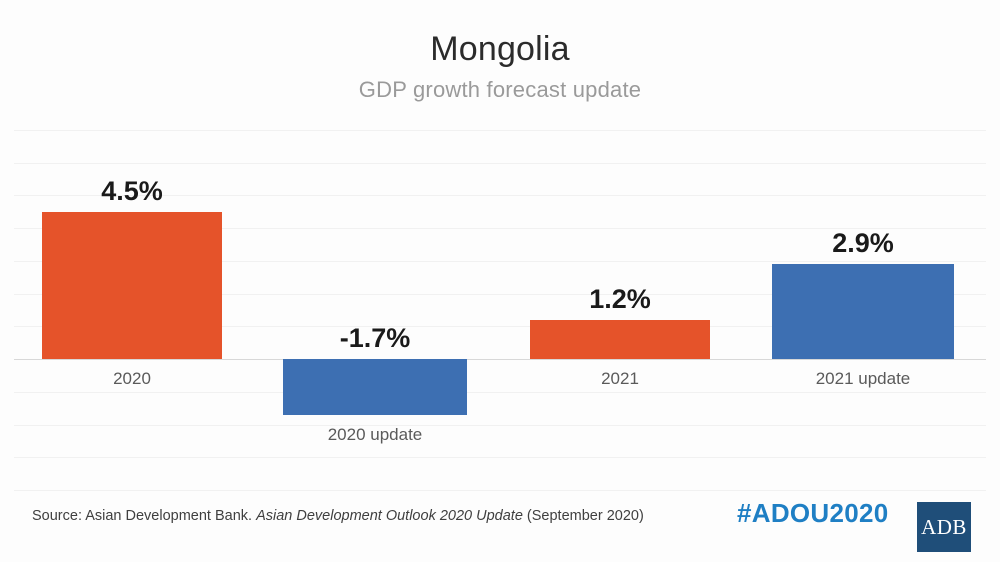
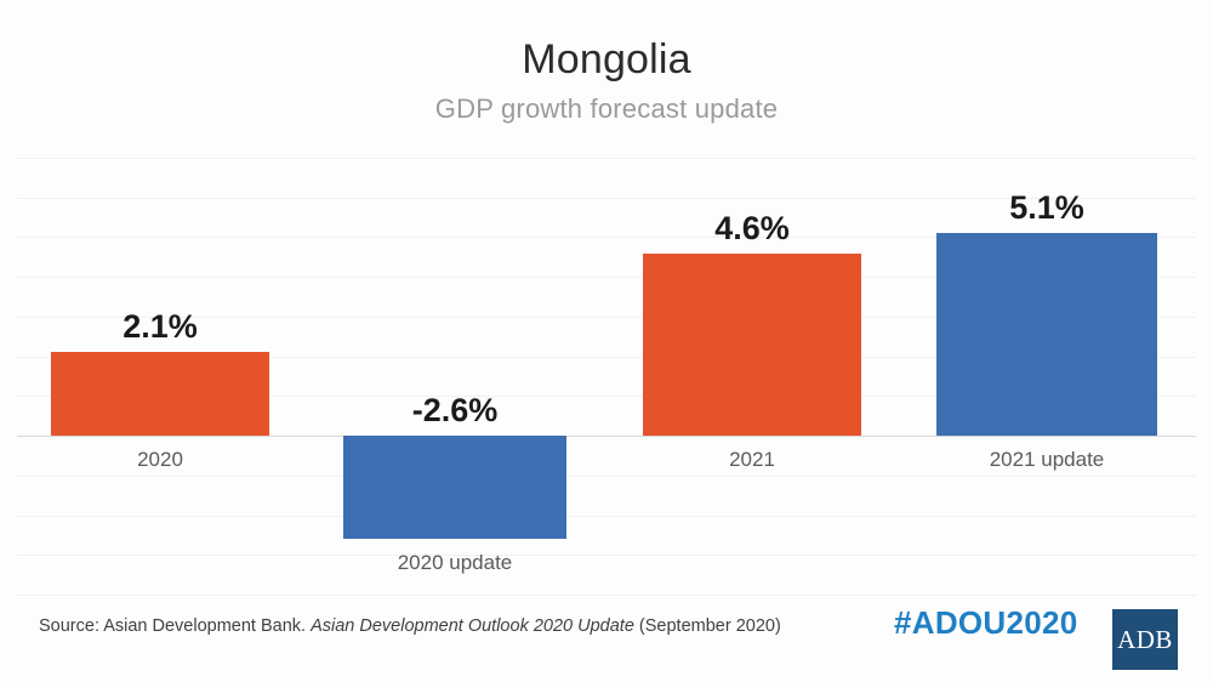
2020: 4.5% -> 2.1%
2020 update: -1.7% -> -2.6%
2021: 1.2% -> 4.6%
2021 update: 2.9% -> 5.1%
